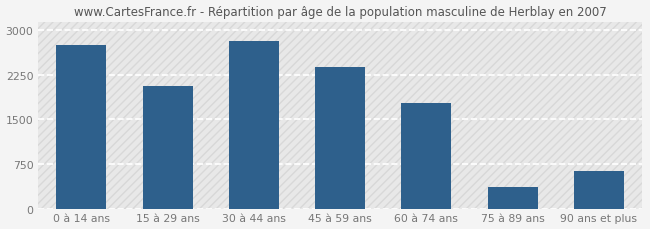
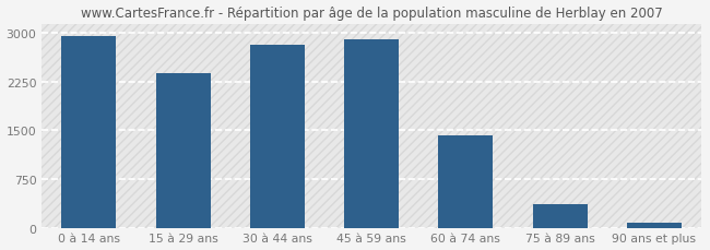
0 à 14 ans: 2760 -> 2960
15 à 29 ans: 2060 -> 2380
45 à 59 ans: 2380 -> 2910
60 à 74 ans: 1780 -> 1420
90 ans et plus: 640 -> 80
